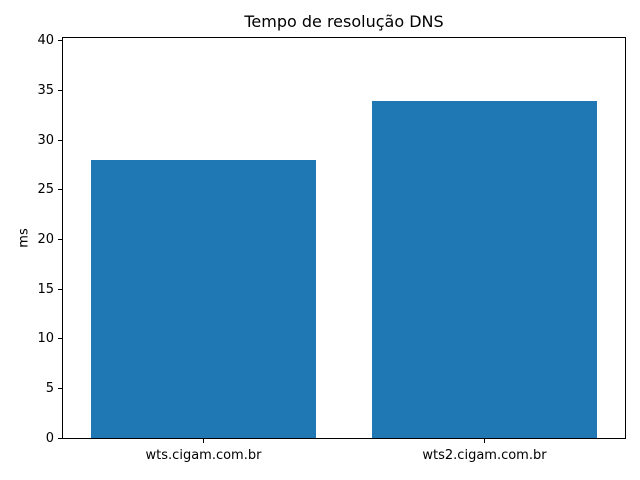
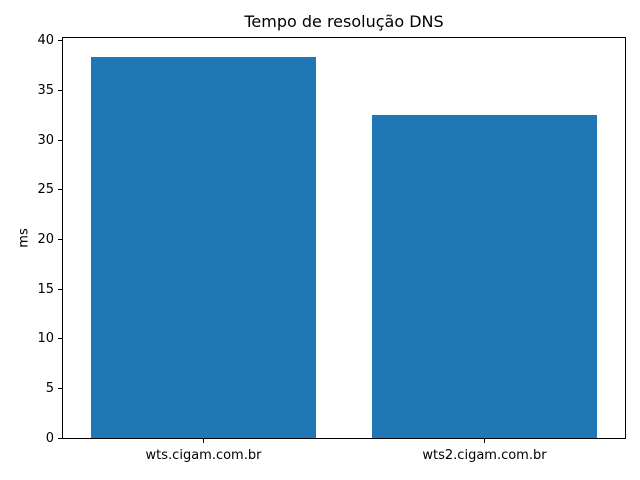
wts.cigam.com.br: 28 -> 38
wts2.cigam.com.br: 34 -> 32
